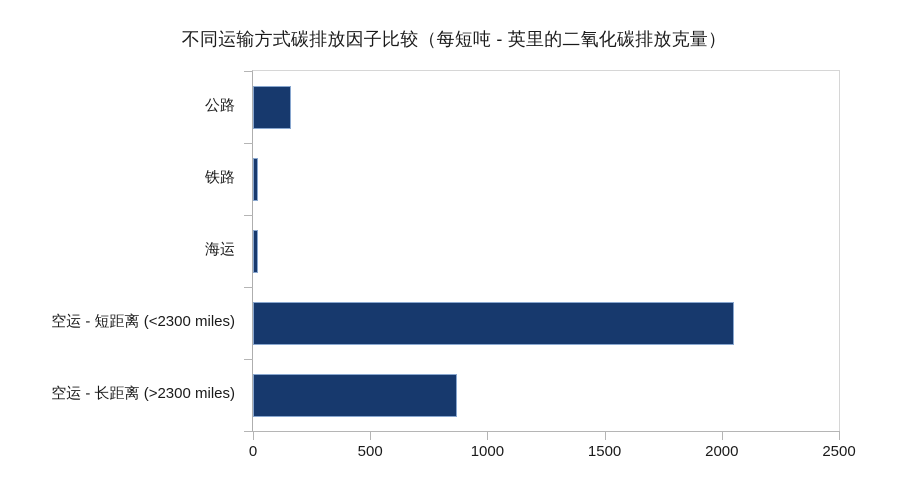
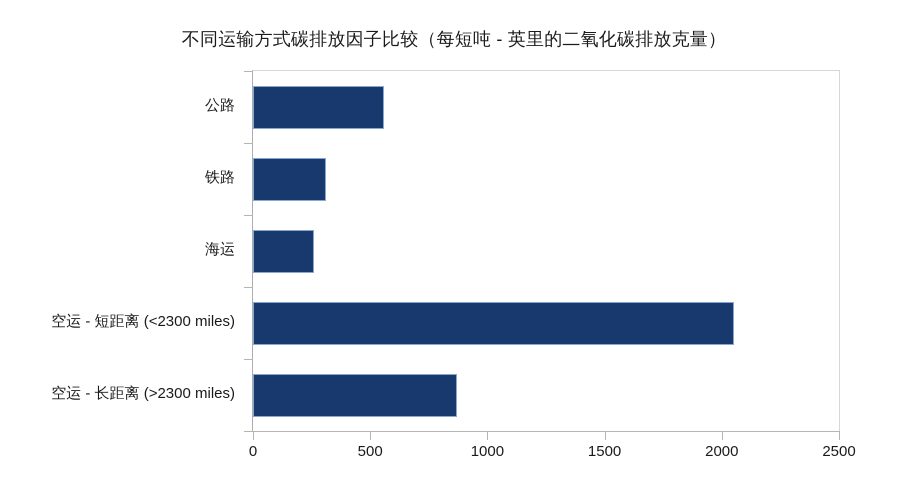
公路: 160 -> 560
铁路: 20 -> 310
海运: 20 -> 260
